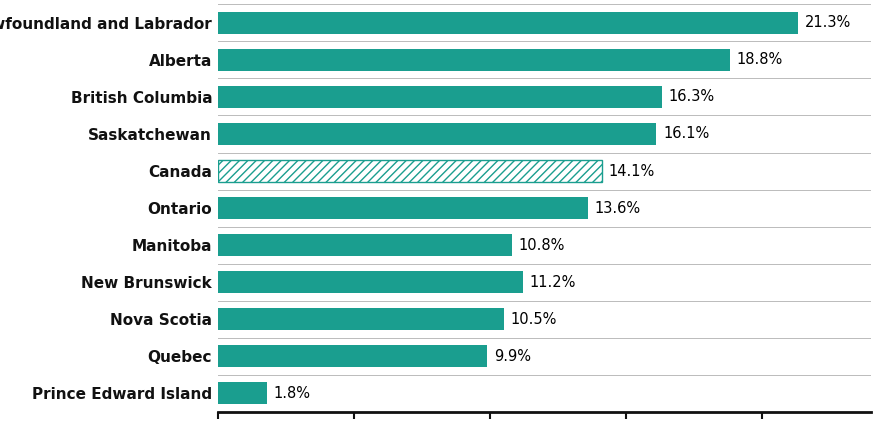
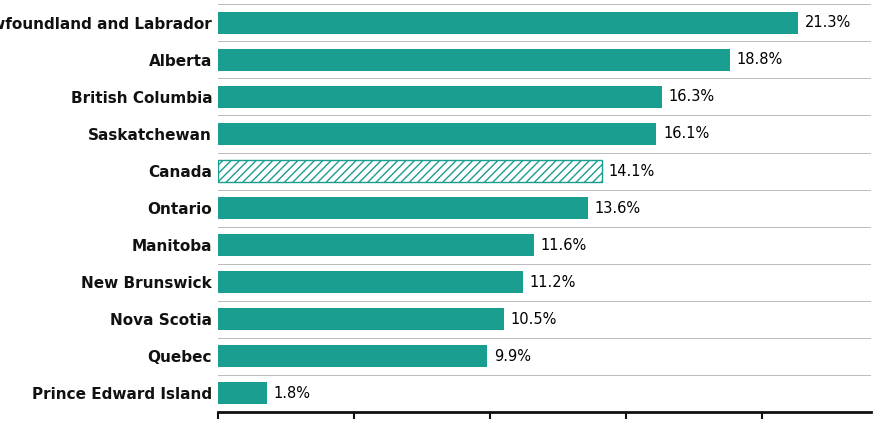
Manitoba: 10.8% -> 11.6%
